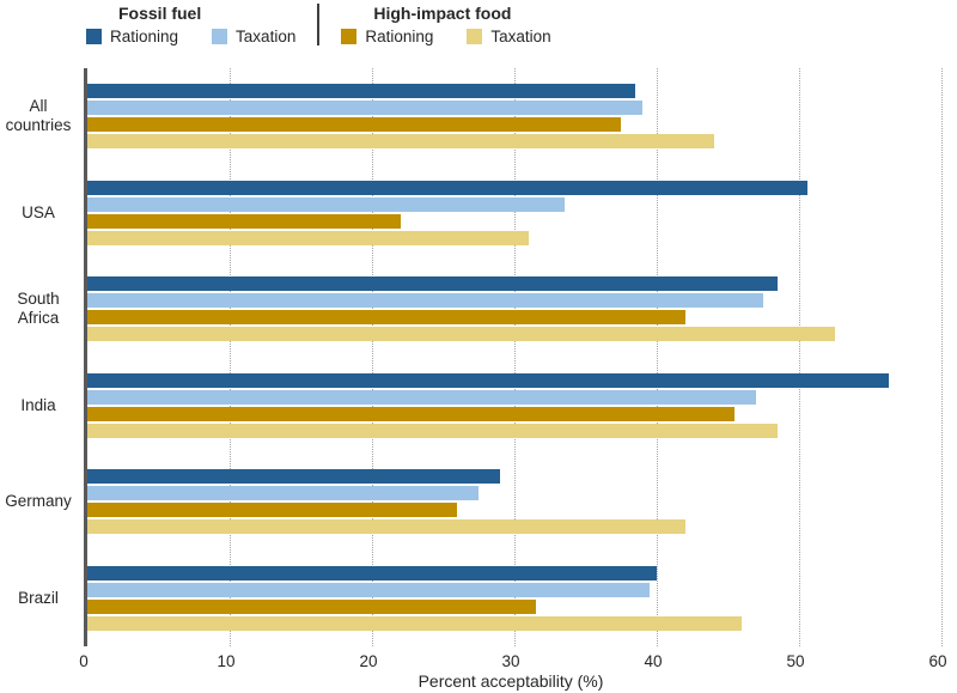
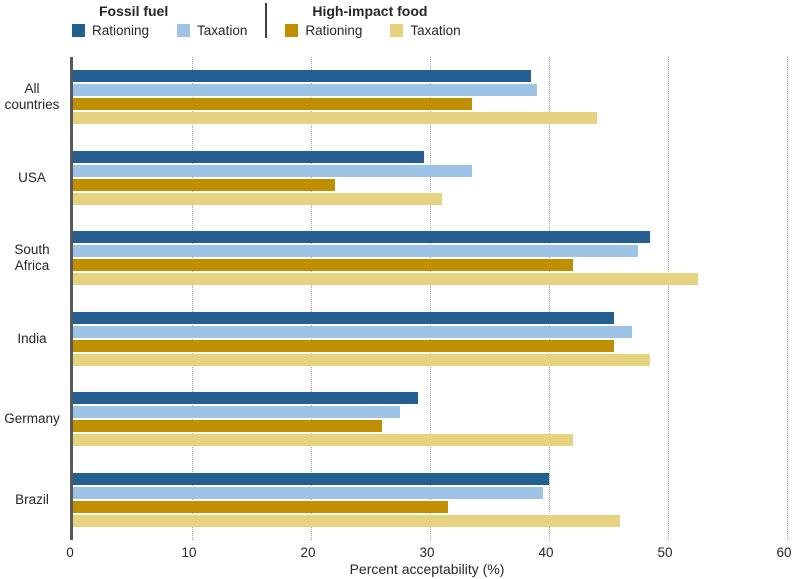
High-impact food Rationing/All countries: 37.5 -> 33.5
Fossil fuel Rationing/USA: 50.6 -> 29.5
Fossil fuel Rationing/India: 56.3 -> 45.5
